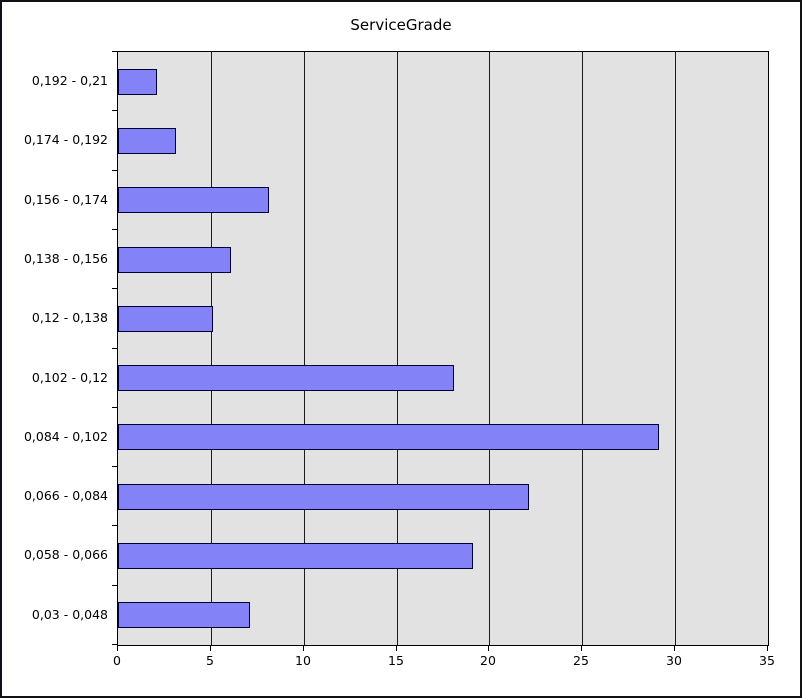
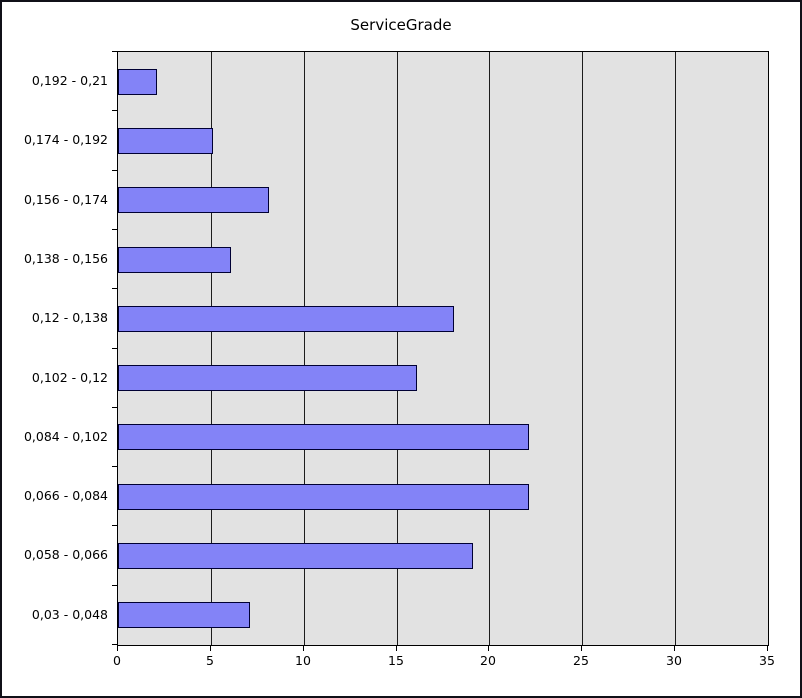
0,174 - 0,192: 3 -> 5
0,12 - 0,138: 5 -> 18
0,102 - 0,12: 18 -> 16
0,084 - 0,102: 29 -> 22
